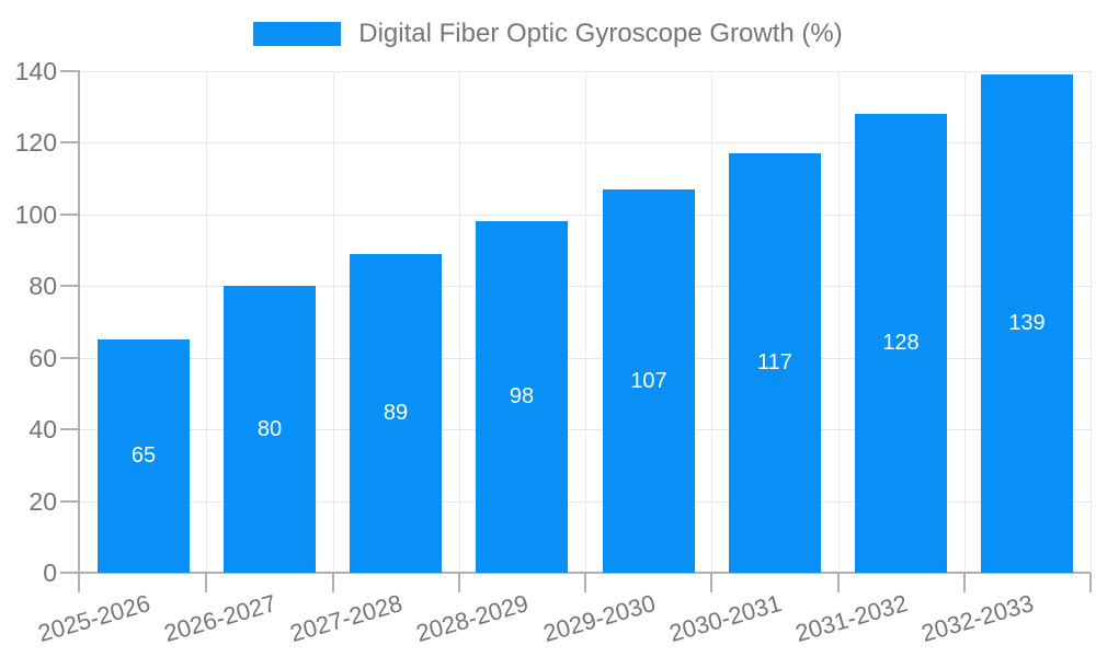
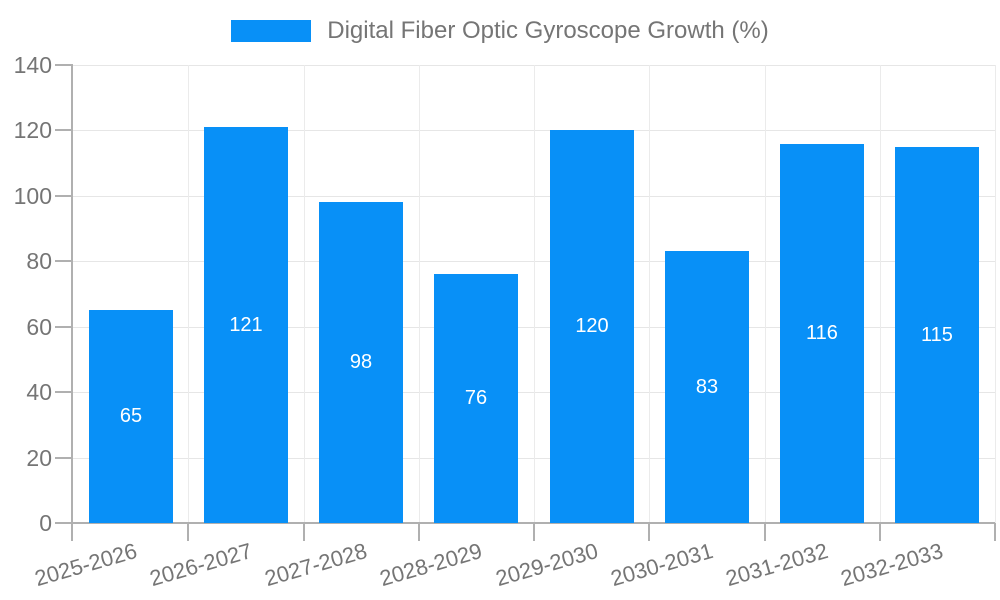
2026-2027: 80 -> 121
2027-2028: 89 -> 98
2028-2029: 98 -> 76
2029-2030: 107 -> 120
2030-2031: 117 -> 83
2031-2032: 128 -> 116
2032-2033: 139 -> 115
